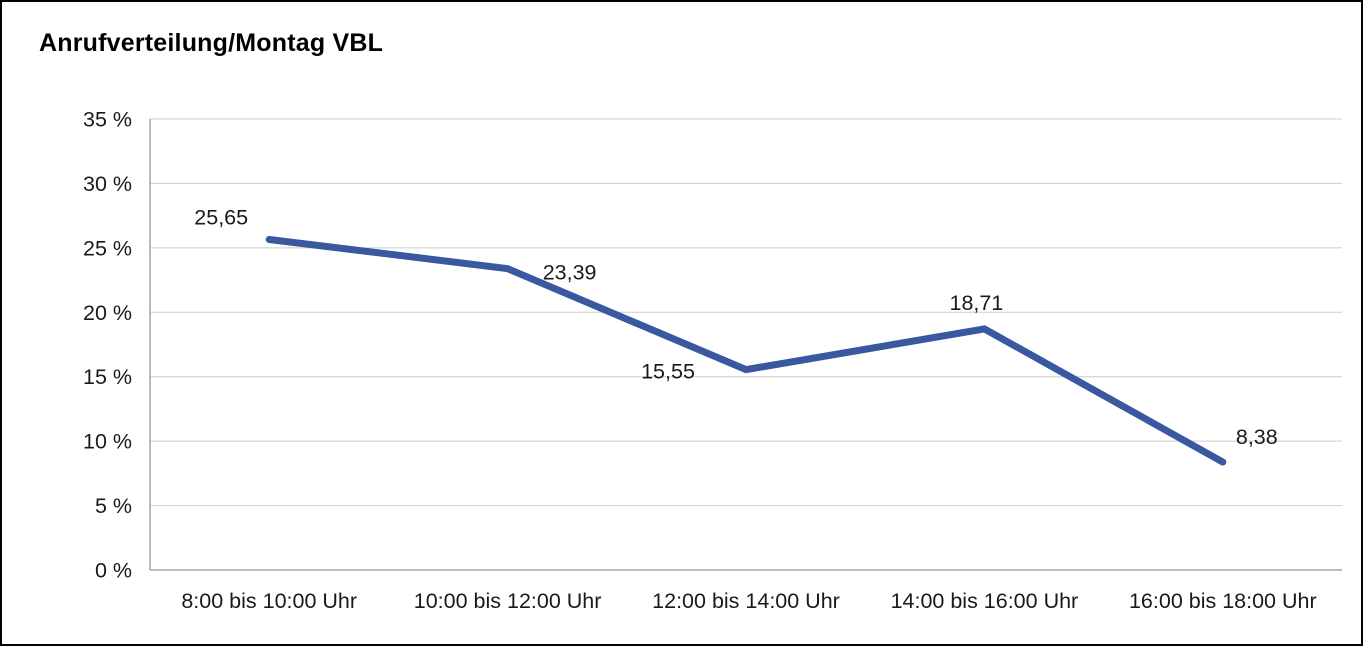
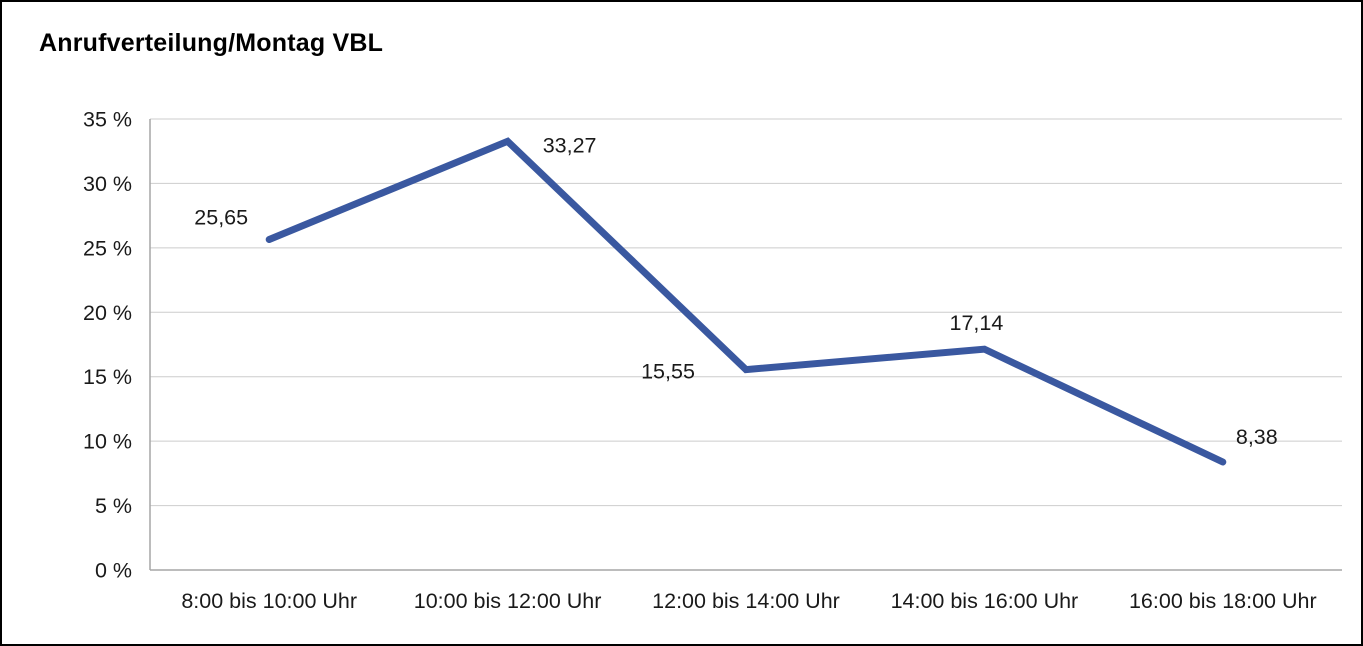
10:00 bis 12:00 Uhr: 23,39 -> 33,27
14:00 bis 16:00 Uhr: 18,71 -> 17,14
